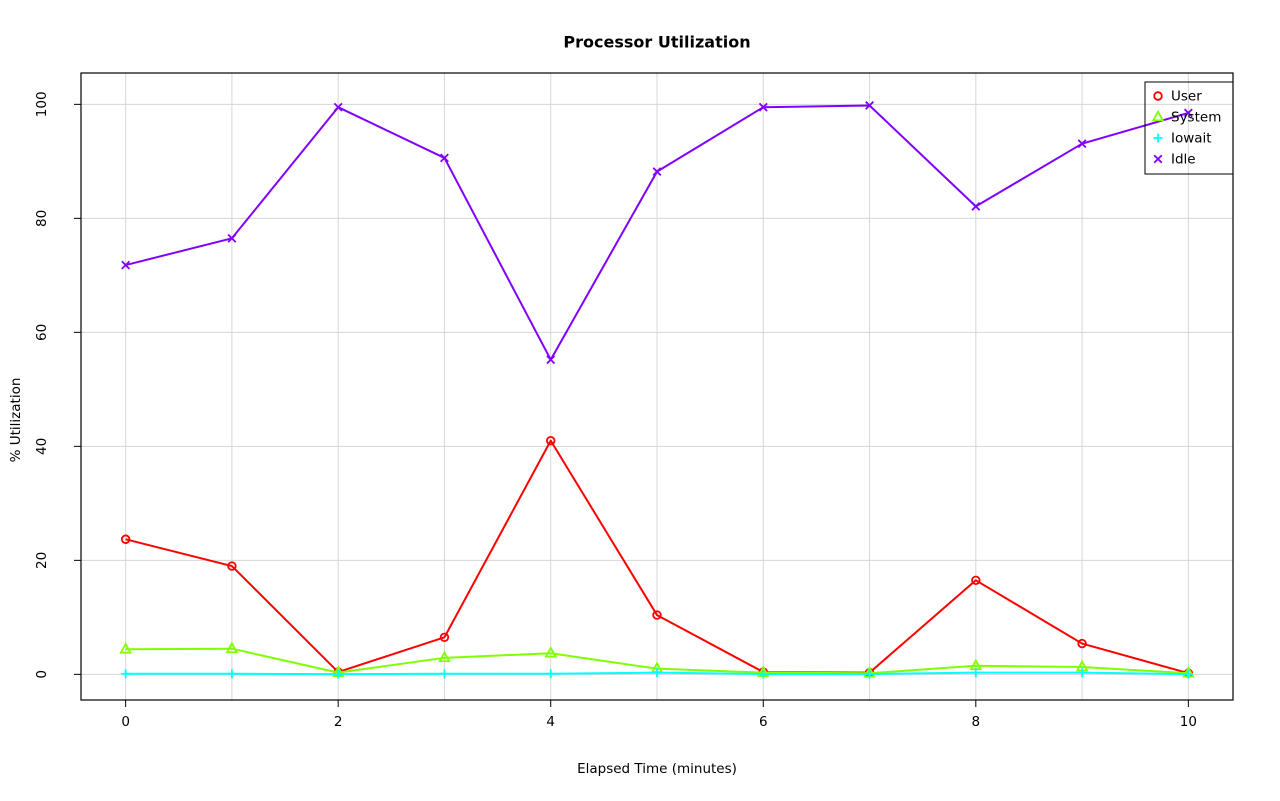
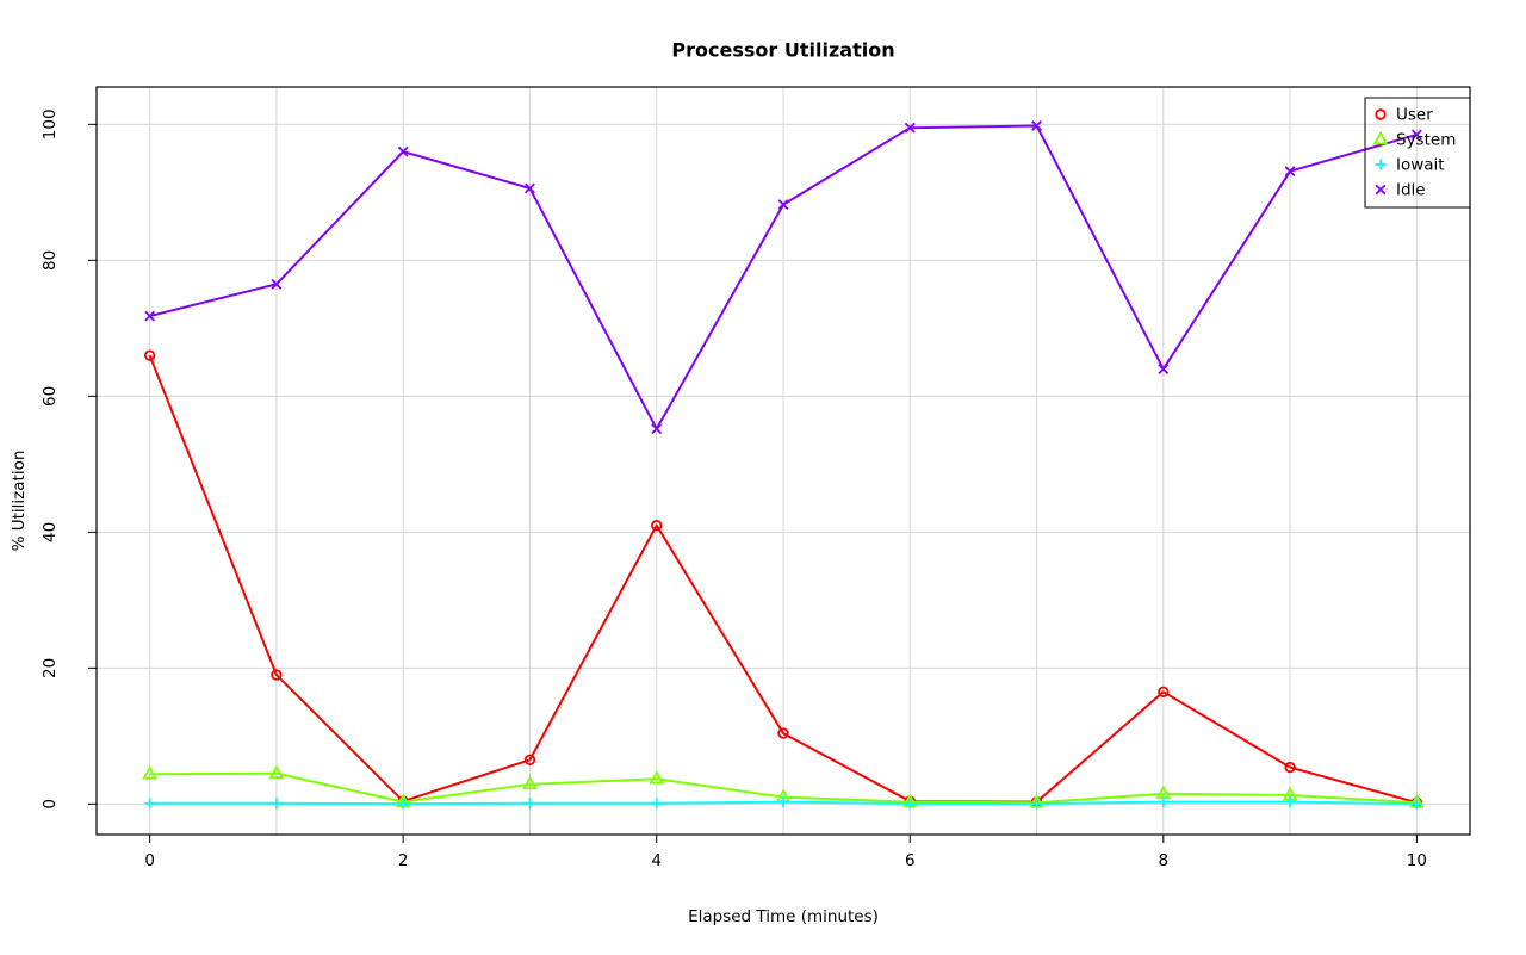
User/0: 24 -> 66
Idle/2: 100 -> 96
Idle/8: 82 -> 64
